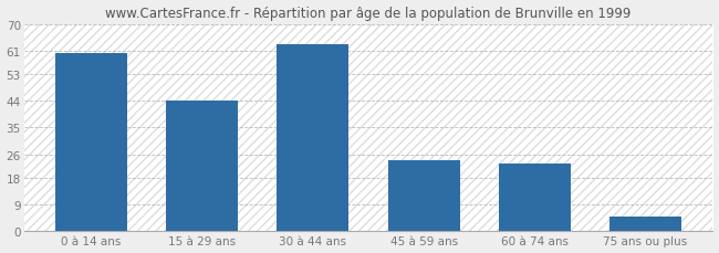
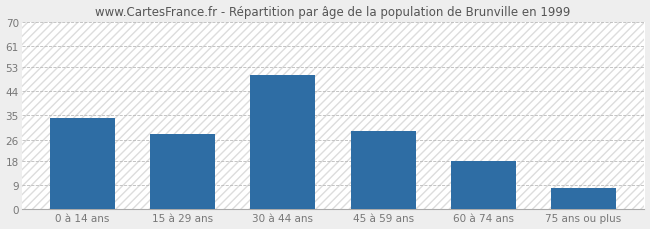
0 à 14 ans: 60 -> 34
15 à 29 ans: 44 -> 28
30 à 44 ans: 63 -> 50
45 à 59 ans: 24 -> 29
60 à 74 ans: 23 -> 18
75 ans ou plus: 5 -> 8
